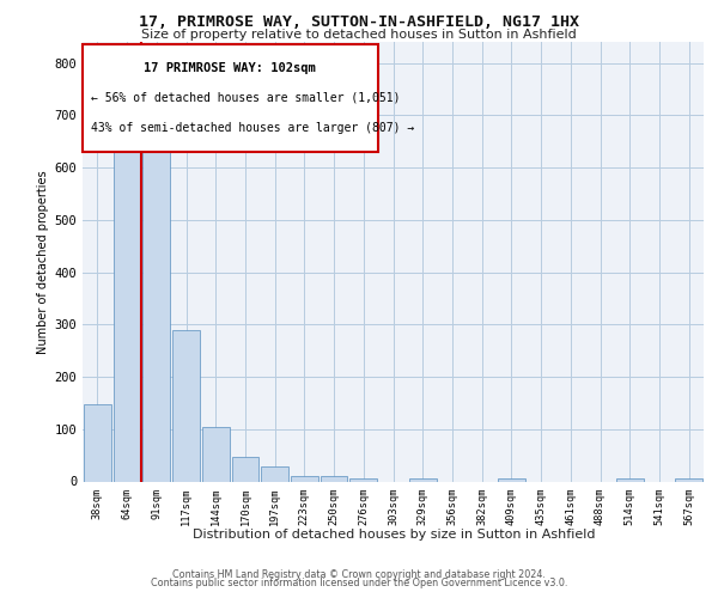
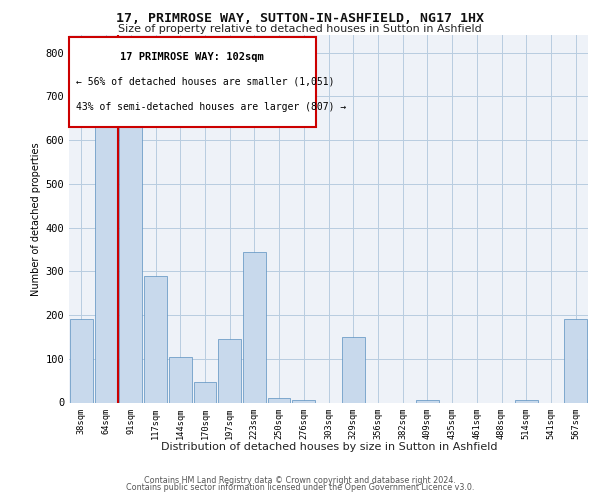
38sqm: 148 -> 190
197sqm: 29 -> 145
223sqm: 11 -> 345
329sqm: 5 -> 150
567sqm: 6 -> 190
